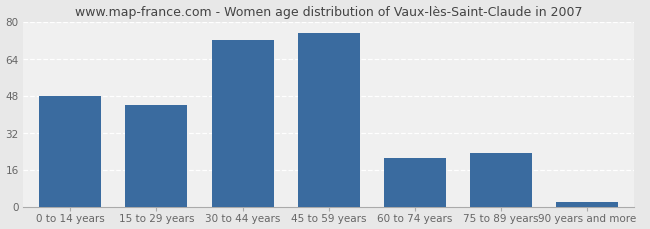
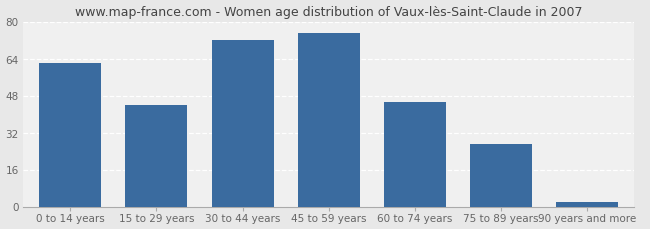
0 to 14 years: 48 -> 62
60 to 74 years: 21 -> 45
75 to 89 years: 23 -> 27
